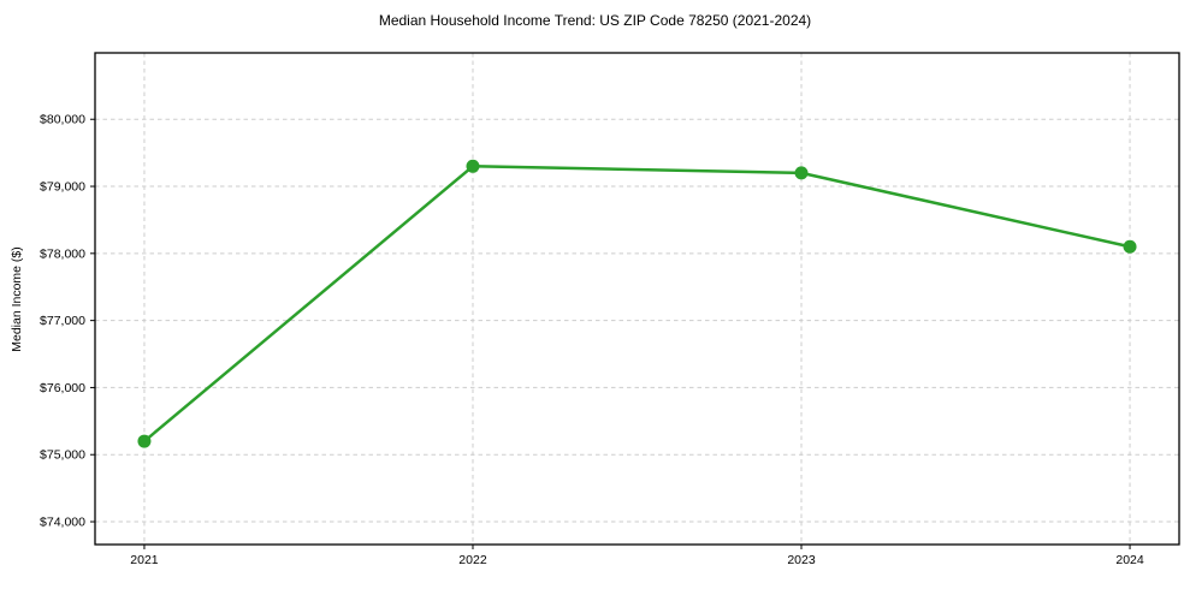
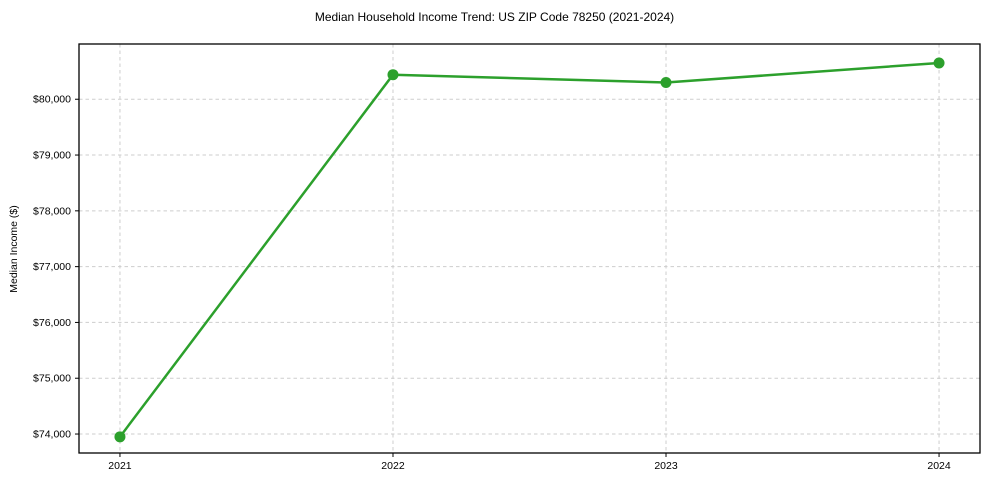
2021: $75200 -> $74000
2022: $79300 -> $80400
2023: $79200 -> $80300
2024: $78100 -> $80600
